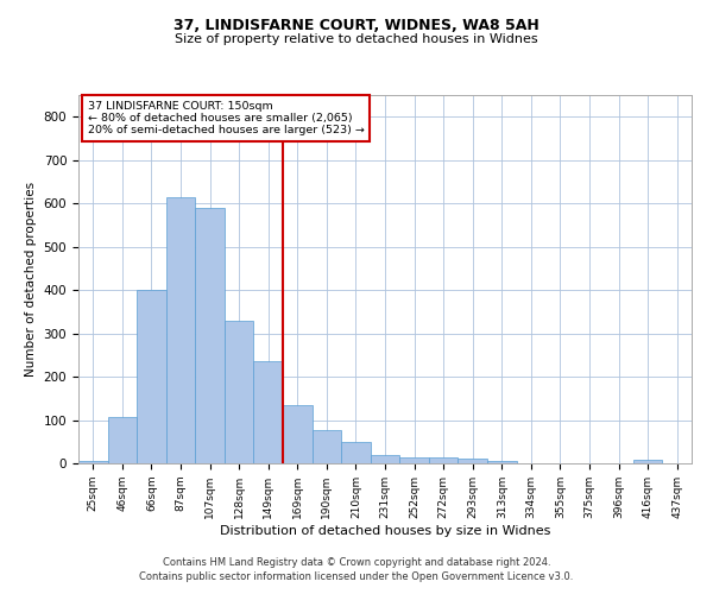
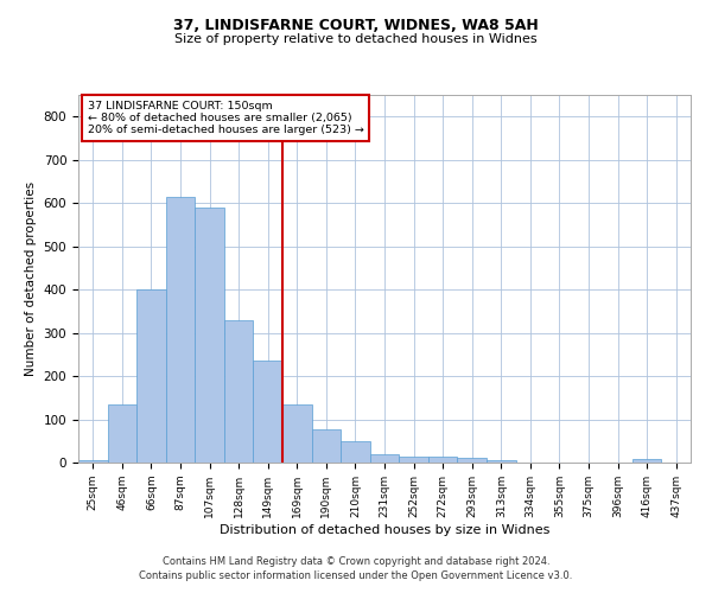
46sqm: 107 -> 135
